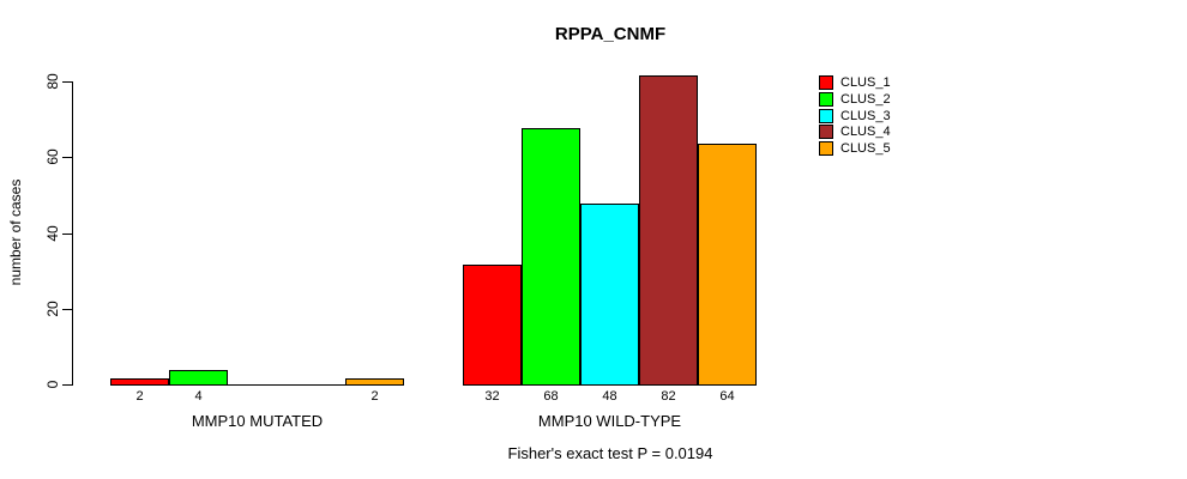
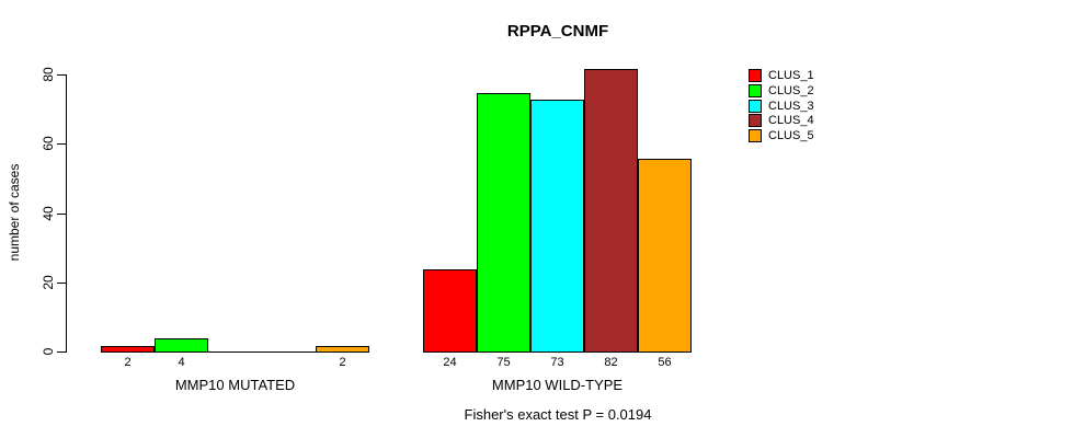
CLUS_1/MMP10 WILD-TYPE: 32 -> 24
CLUS_2/MMP10 WILD-TYPE: 68 -> 75
CLUS_3/MMP10 WILD-TYPE: 48 -> 73
CLUS_5/MMP10 WILD-TYPE: 64 -> 56
